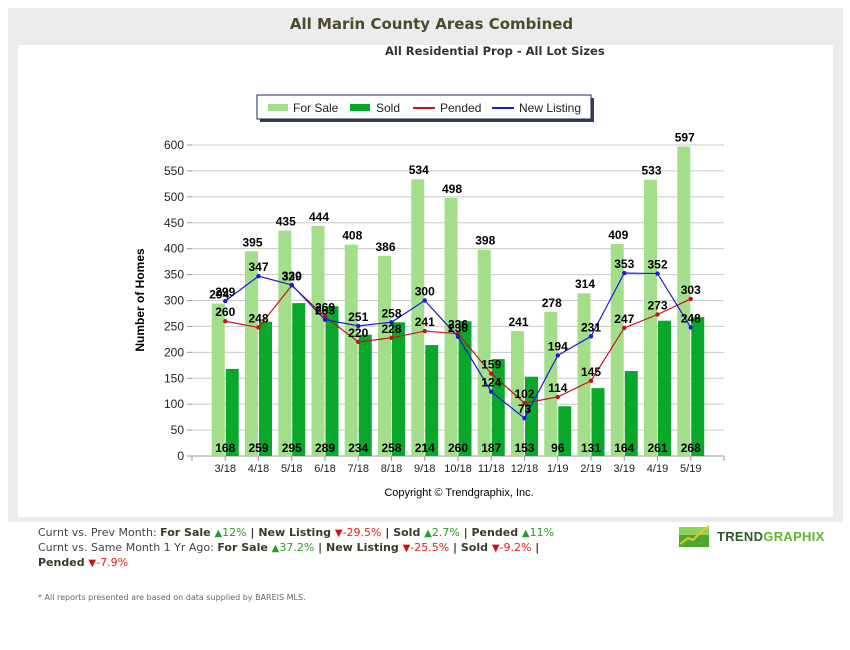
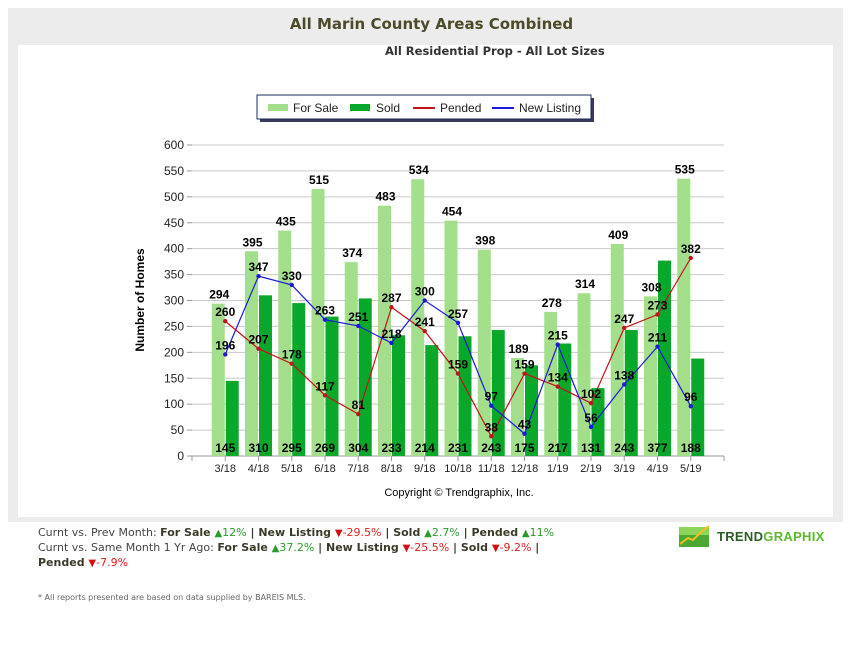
Sold/3/18: 168 -> 145
New Listing/3/18: 299 -> 196
Sold/4/18: 259 -> 310
Pended/4/18: 248 -> 207
Pended/5/18: 329 -> 178
For Sale/6/18: 444 -> 515
Sold/6/18: 289 -> 269
Pended/6/18: 269 -> 117
For Sale/7/18: 408 -> 374
Sold/7/18: 234 -> 304
Pended/7/18: 220 -> 81
For Sale/8/18: 386 -> 483
Sold/8/18: 258 -> 233
Pended/8/18: 228 -> 287
New Listing/8/18: 258 -> 218
For Sale/10/18: 498 -> 454
Sold/10/18: 260 -> 231
Pended/10/18: 236 -> 159
New Listing/10/18: 230 -> 257
Sold/11/18: 187 -> 243
Pended/11/18: 159 -> 38
New Listing/11/18: 124 -> 97
For Sale/12/18: 241 -> 189
Sold/12/18: 153 -> 175
Pended/12/18: 102 -> 159
New Listing/12/18: 73 -> 43
Sold/1/19: 96 -> 217
Pended/1/19: 114 -> 134
New Listing/1/19: 194 -> 215
Pended/2/19: 145 -> 102
New Listing/2/19: 231 -> 56
Sold/3/19: 164 -> 243
New Listing/3/19: 353 -> 138
For Sale/4/19: 533 -> 308
Sold/4/19: 261 -> 377
New Listing/4/19: 352 -> 211
For Sale/5/19: 597 -> 535
Sold/5/19: 268 -> 188
Pended/5/19: 303 -> 382
New Listing/5/19: 248 -> 96
